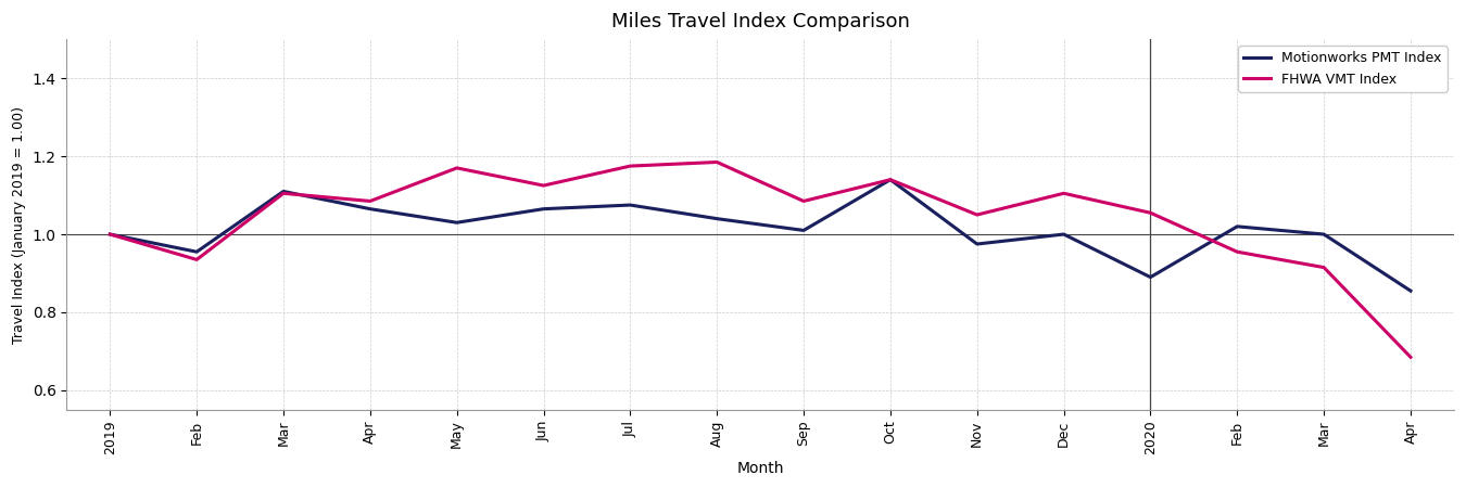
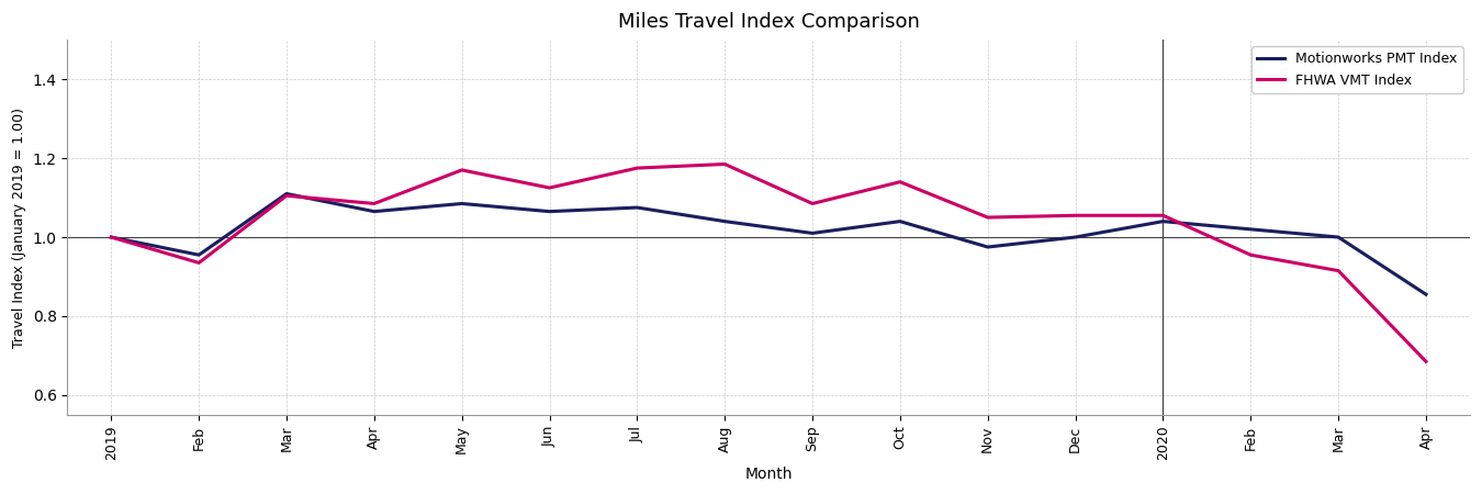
Motionworks PMT Index/May: 1.030 -> 1.085
Motionworks PMT Index/Oct: 1.140 -> 1.040
FHWA VMT Index/Dec: 1.105 -> 1.055
Motionworks PMT Index/2020: 0.890 -> 1.040
